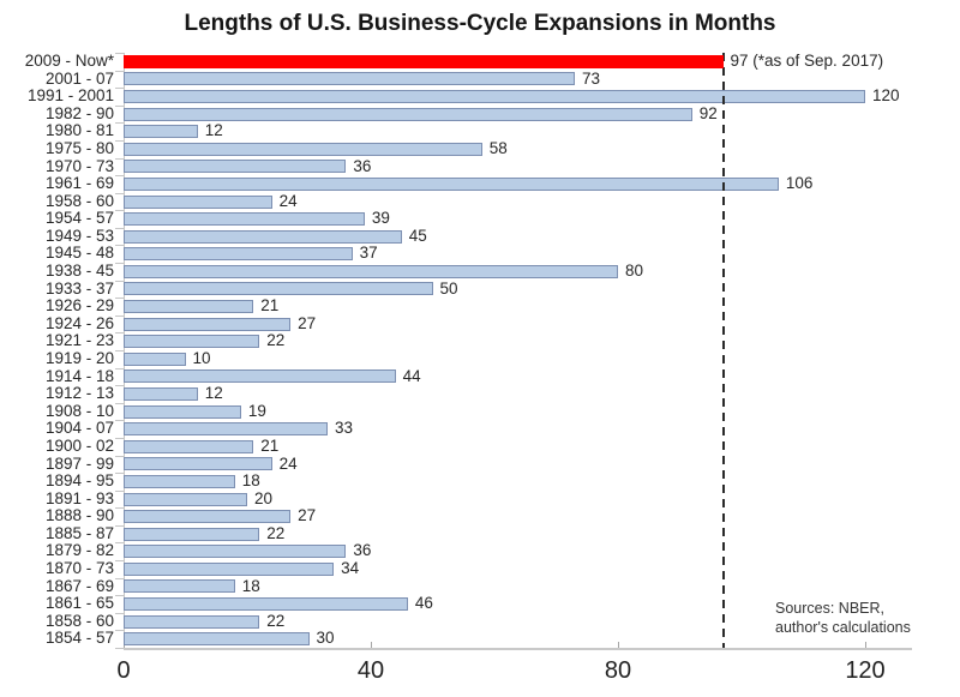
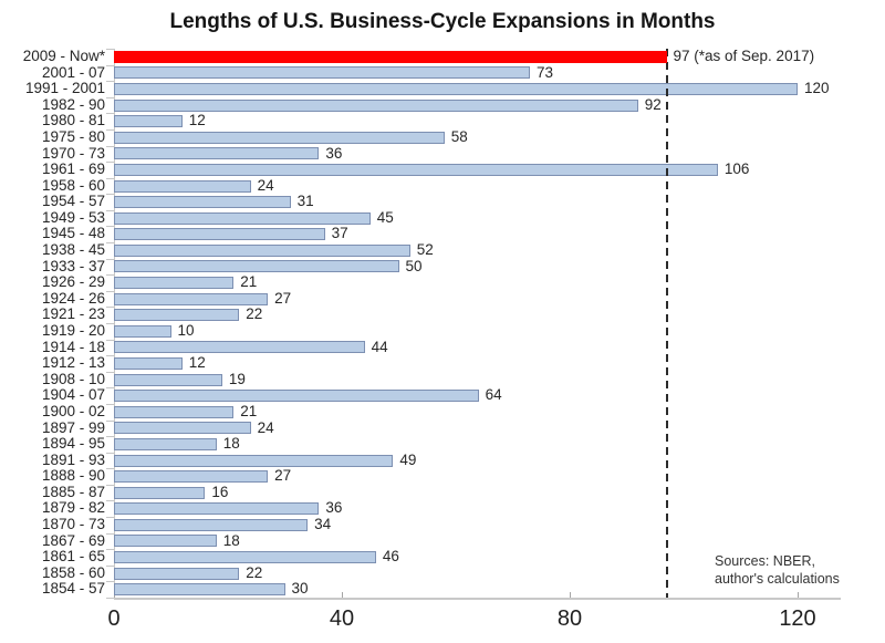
1954 - 57: 39 -> 31
1938 - 45: 80 -> 52
1904 - 07: 33 -> 64
1891 - 93: 20 -> 49
1885 - 87: 22 -> 16
